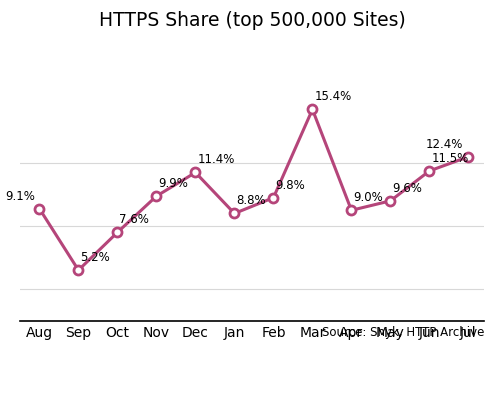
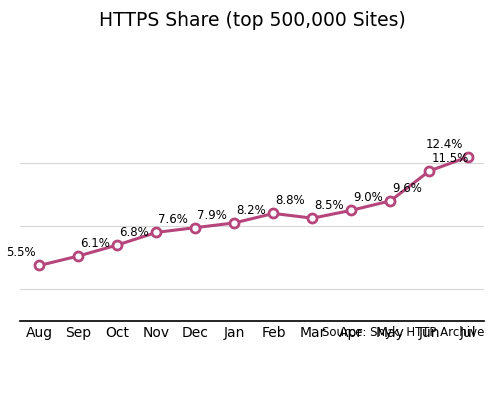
Aug: 9.1% -> 5.5%
Sep: 5.2% -> 6.1%
Oct: 7.6% -> 6.8%
Nov: 9.9% -> 7.6%
Dec: 11.4% -> 7.9%
Jan: 8.8% -> 8.2%
Feb: 9.8% -> 8.8%
Mar: 15.4% -> 8.5%
